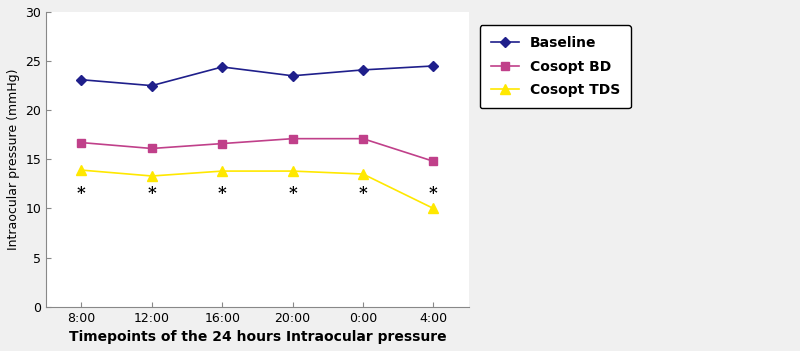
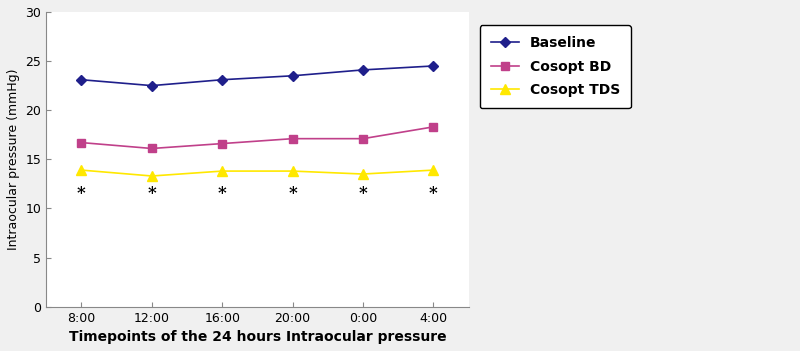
Baseline/16:00: 24.4 -> 23.1
Cosopt BD/4:00: 14.8 -> 18.3
Cosopt TDS/4:00: 10.0 -> 13.9
